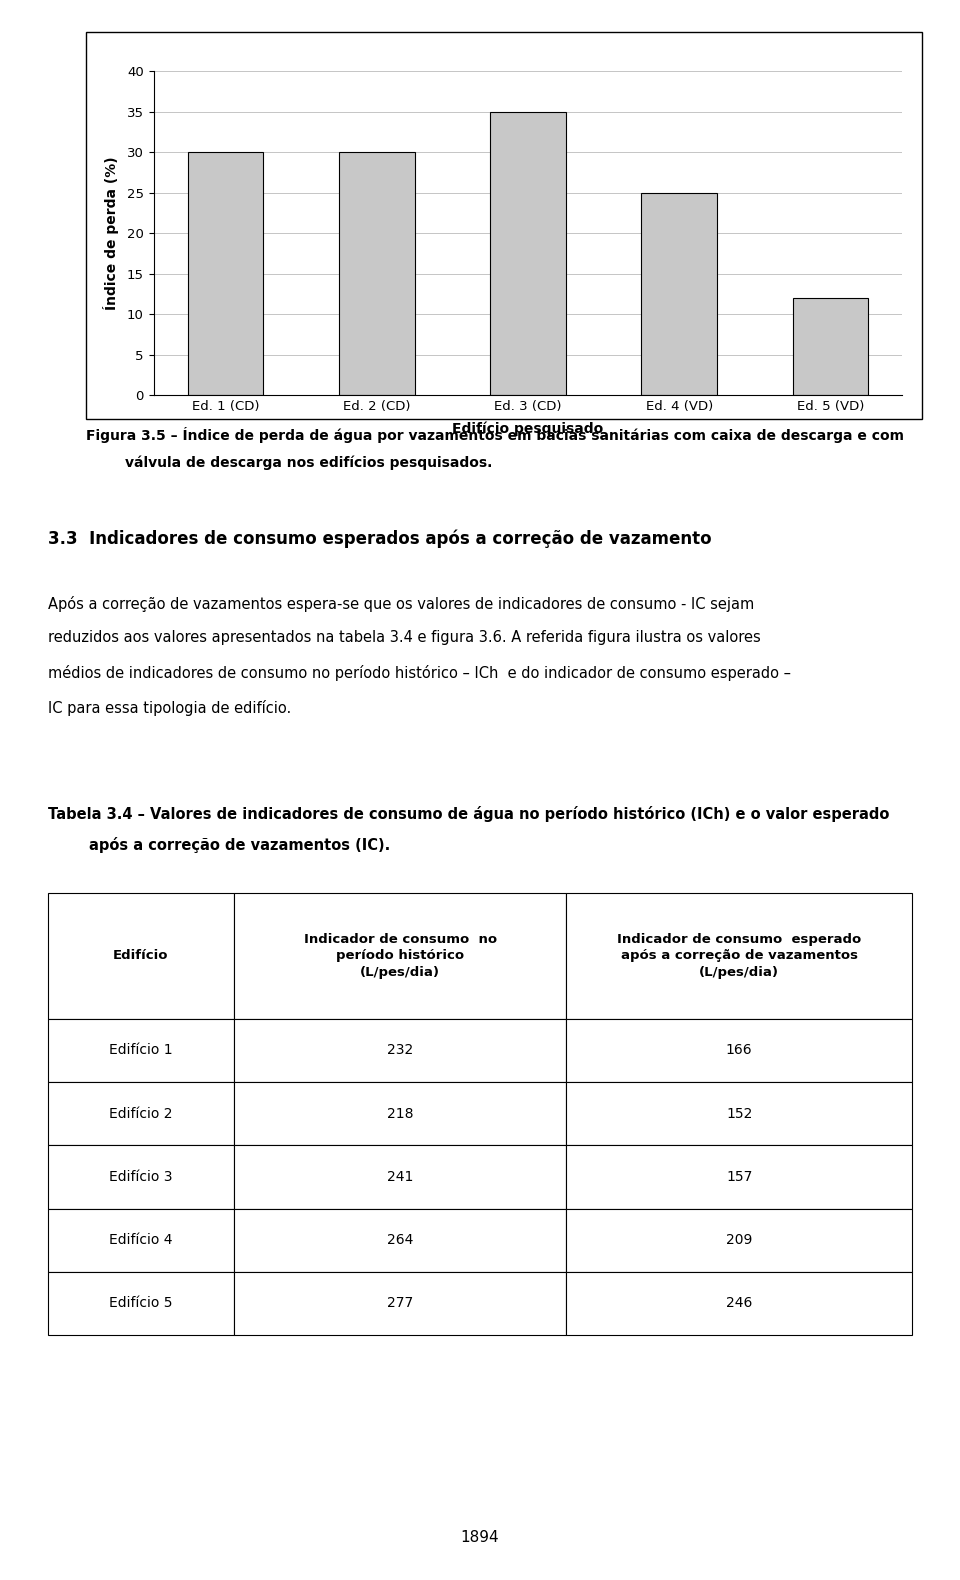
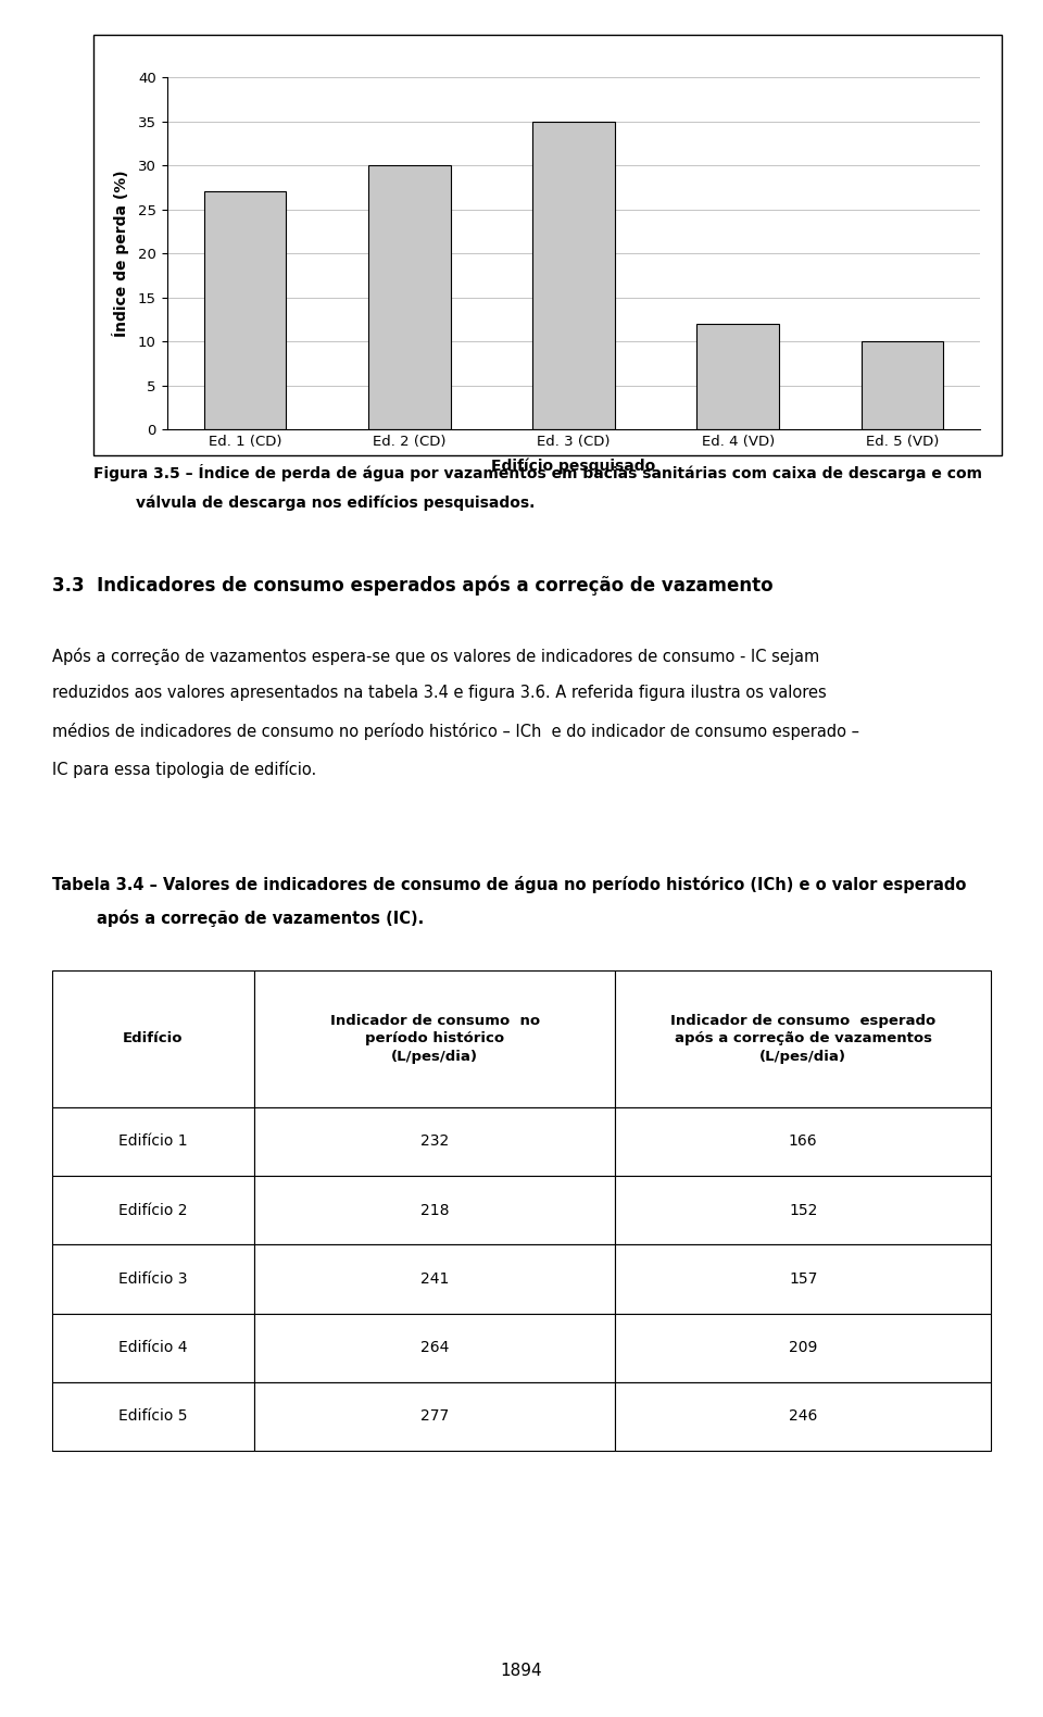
Ed. 1 (CD): 30 -> 27
Ed. 4 (VD): 25 -> 12
Ed. 5 (VD): 12 -> 10
